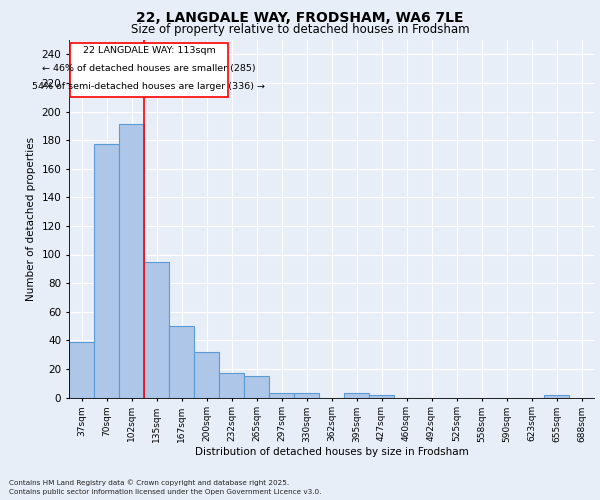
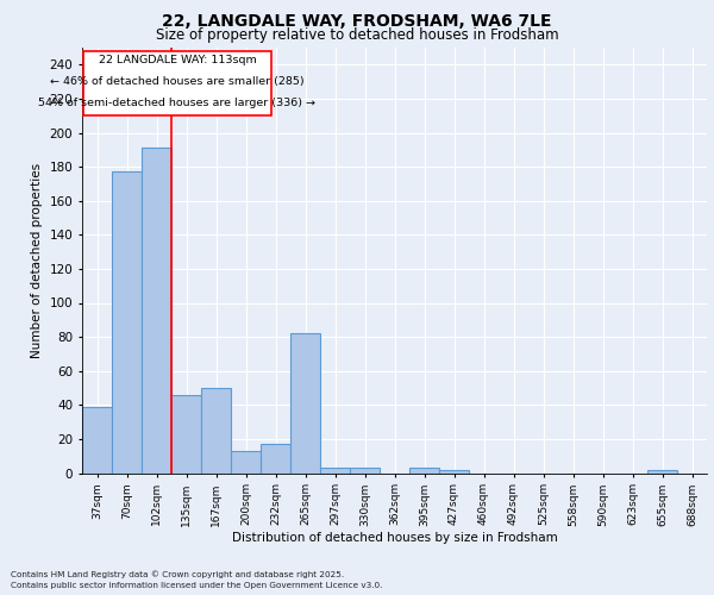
135sqm: 95 -> 46
200sqm: 32 -> 13
265sqm: 15 -> 82
